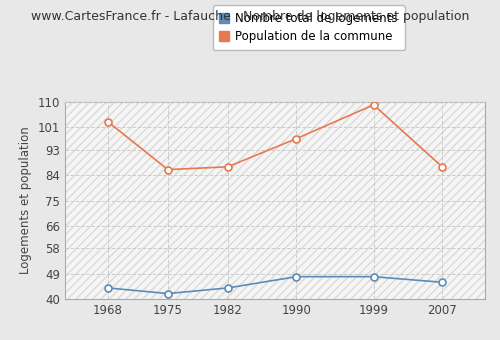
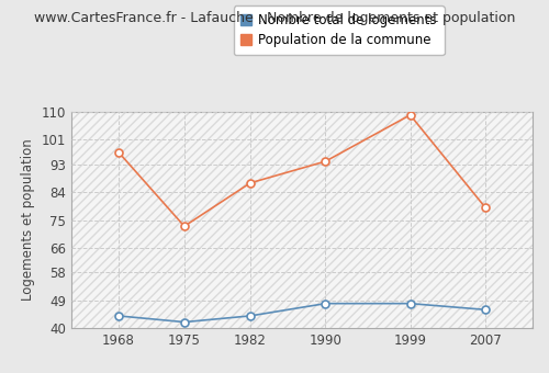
Population de la commune/1968: 103 -> 97
Population de la commune/1975: 86 -> 73
Population de la commune/1990: 97 -> 94
Population de la commune/2007: 87 -> 79
